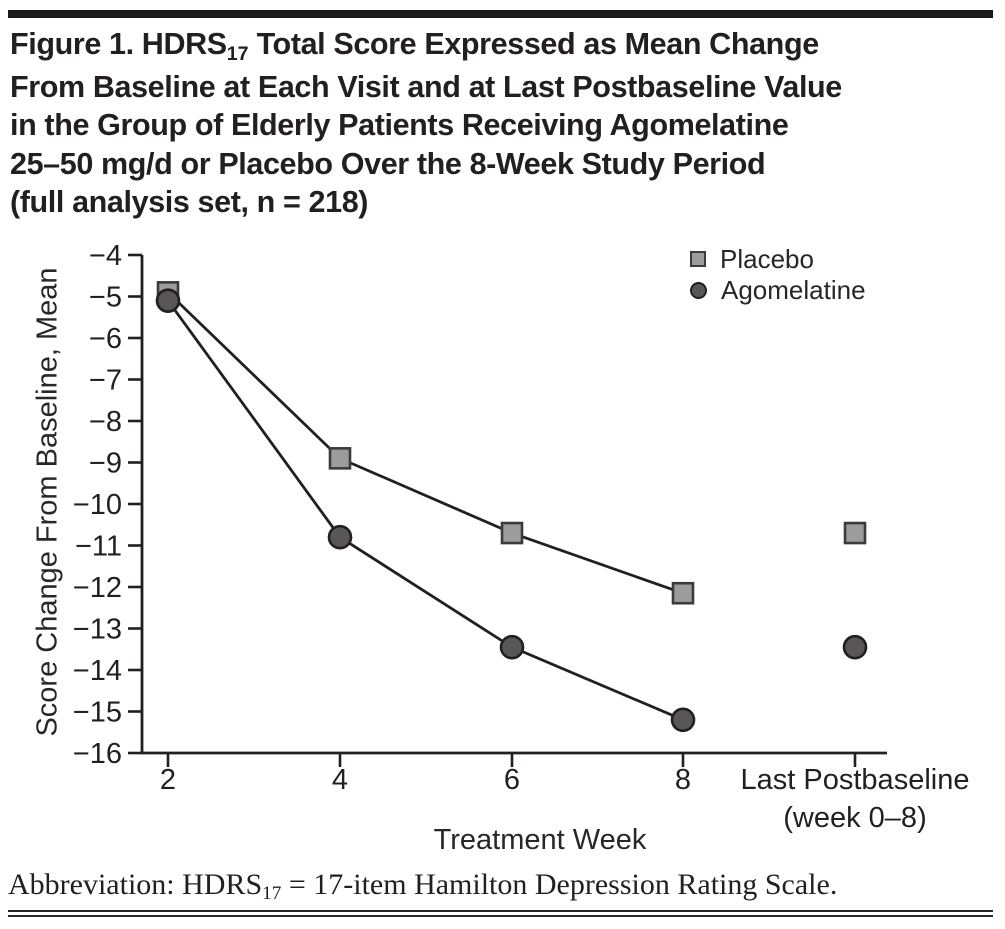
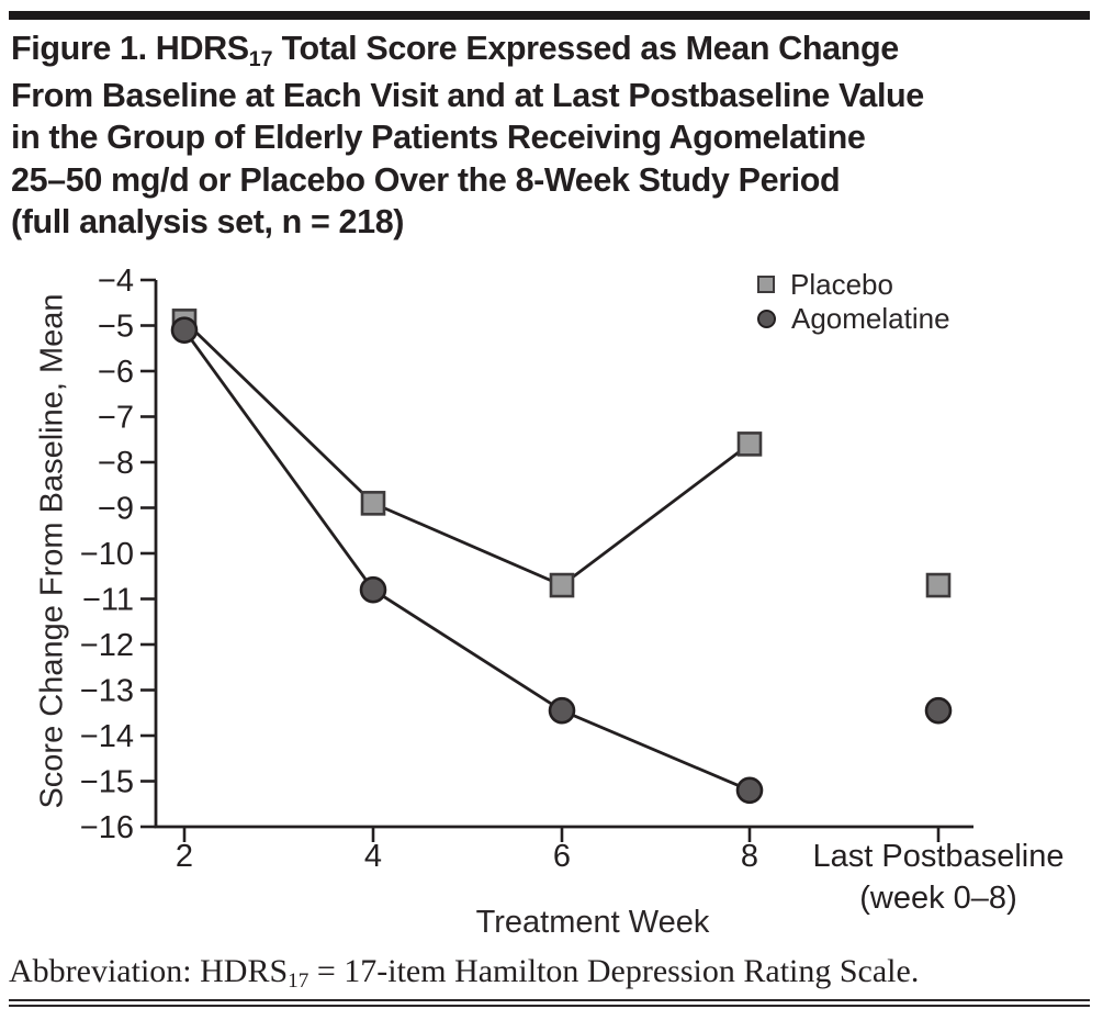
Placebo/8: -12.2 -> -7.6
